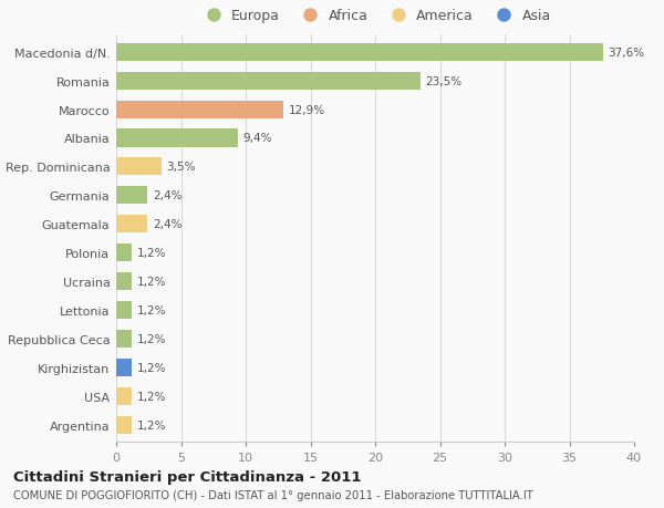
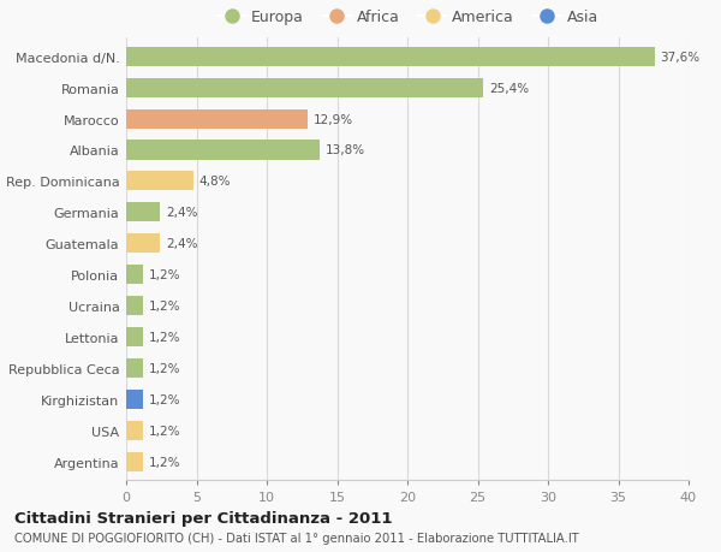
Romania: 23,5% -> 25,4%
Albania: 9,4% -> 13,8%
Rep. Dominicana: 3,5% -> 4,8%
